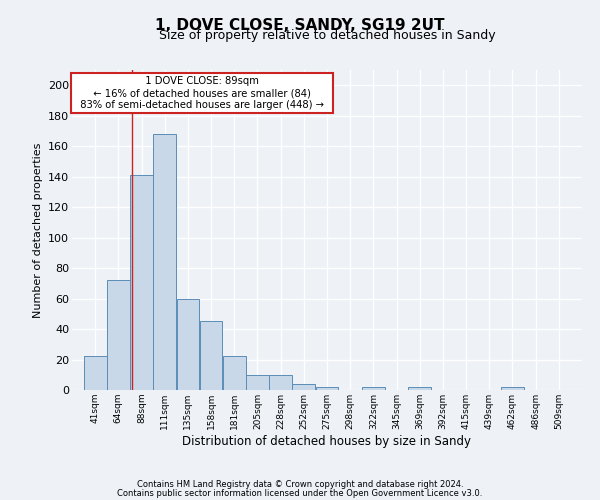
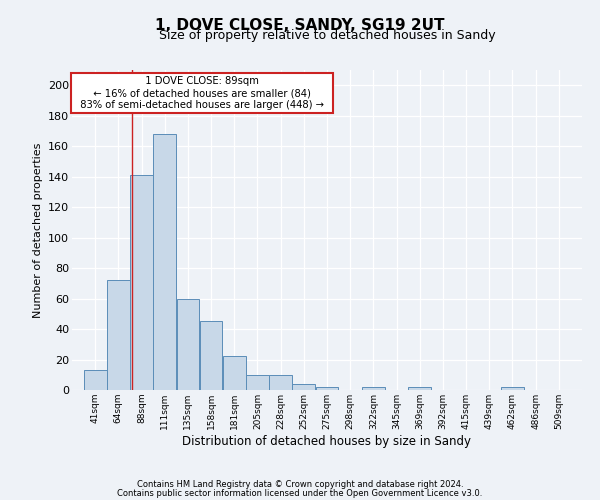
41sqm: 22 -> 13
